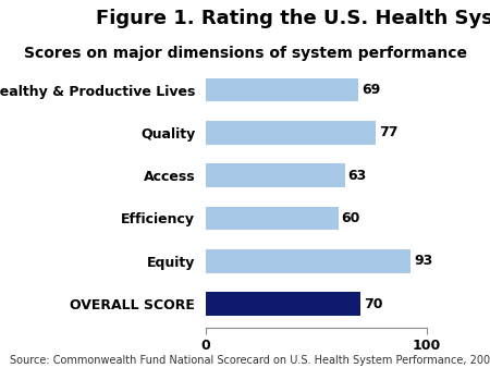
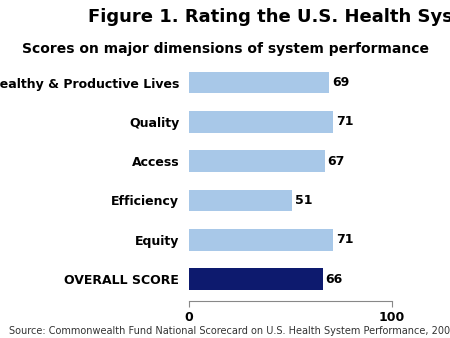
Quality: 77 -> 71
Access: 63 -> 67
Efficiency: 60 -> 51
Equity: 93 -> 71
OVERALL SCORE: 70 -> 66
